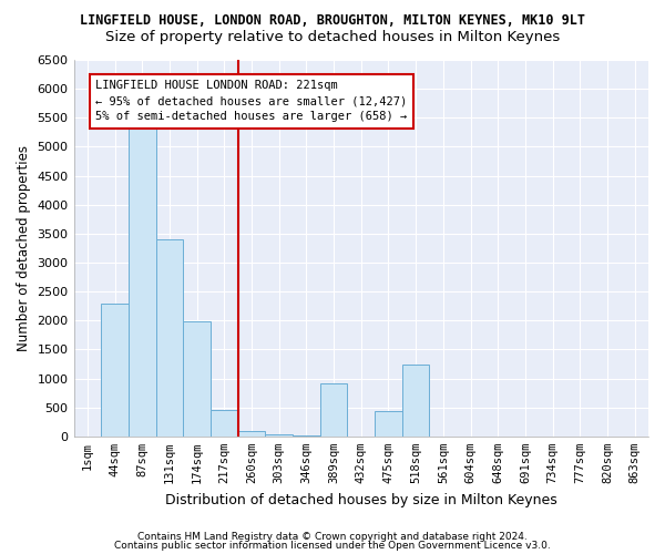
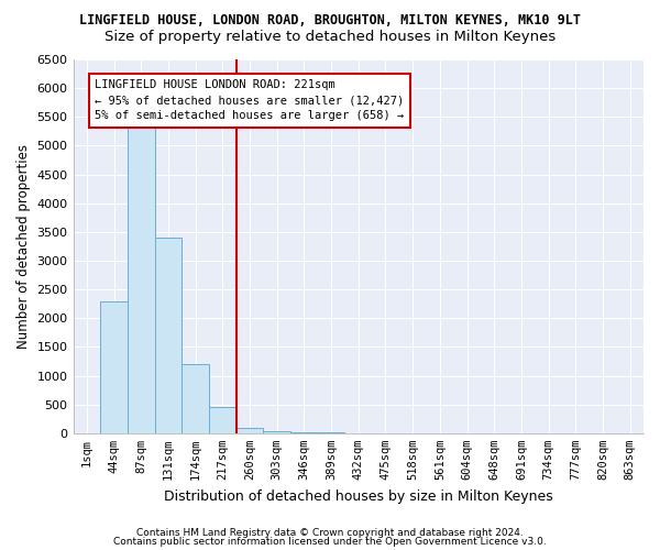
174sqm: 1980 -> 1200
389sqm: 920 -> 10
475sqm: 440 -> 0
518sqm: 1240 -> 0
